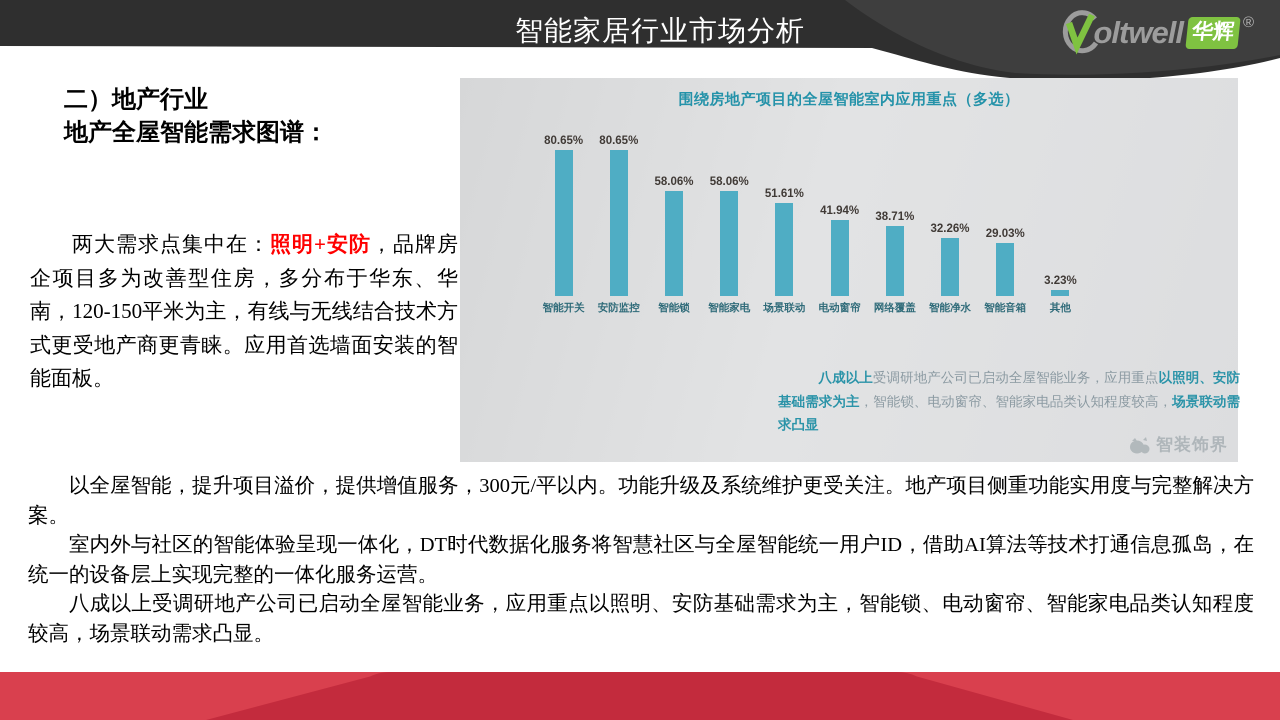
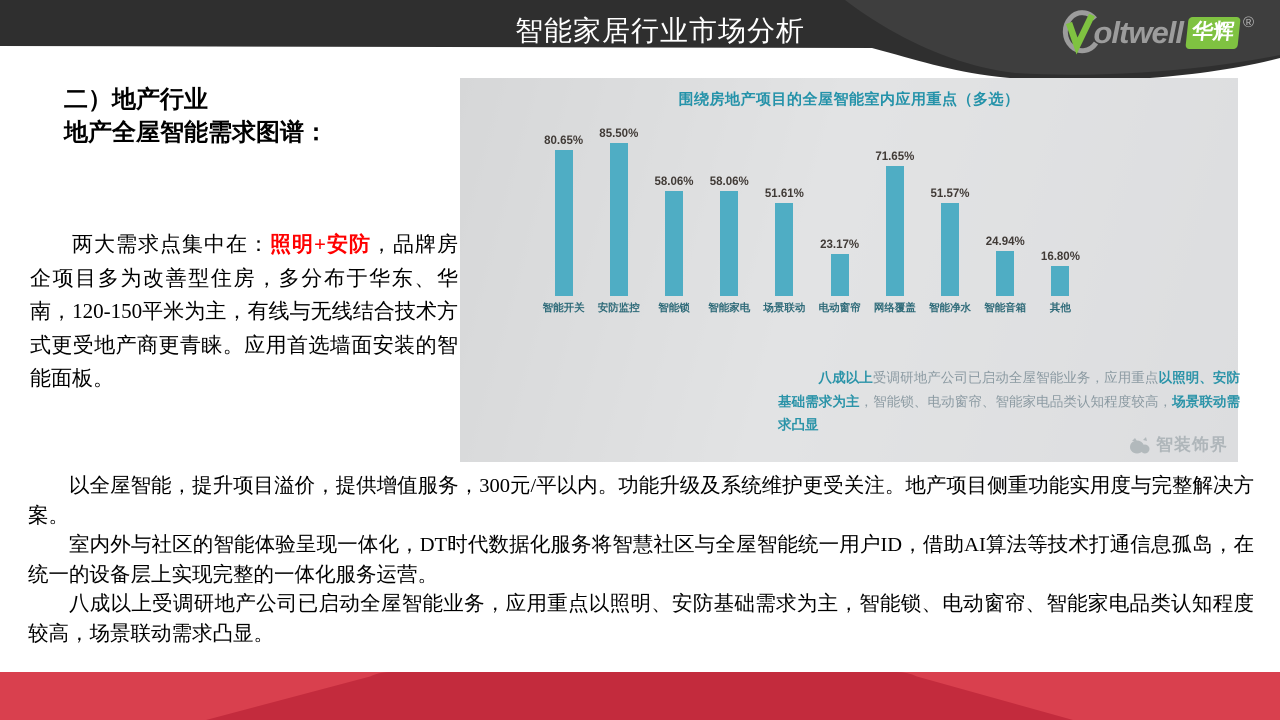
安防监控: 80.65% -> 85.50%
电动窗帘: 41.94% -> 23.17%
网络覆盖: 38.71% -> 71.65%
智能净水: 32.26% -> 51.57%
智能音箱: 29.03% -> 24.94%
其他: 3.23% -> 16.80%
